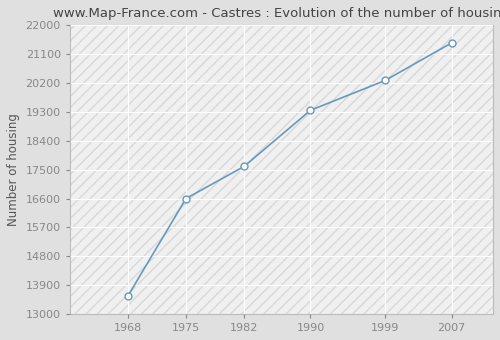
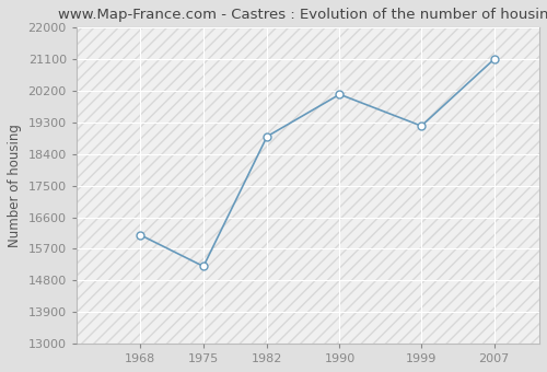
1968: 13560 -> 16100
1975: 16600 -> 15200
1982: 17600 -> 18900
1990: 19350 -> 20100
1999: 20280 -> 19200
2007: 21450 -> 21100
